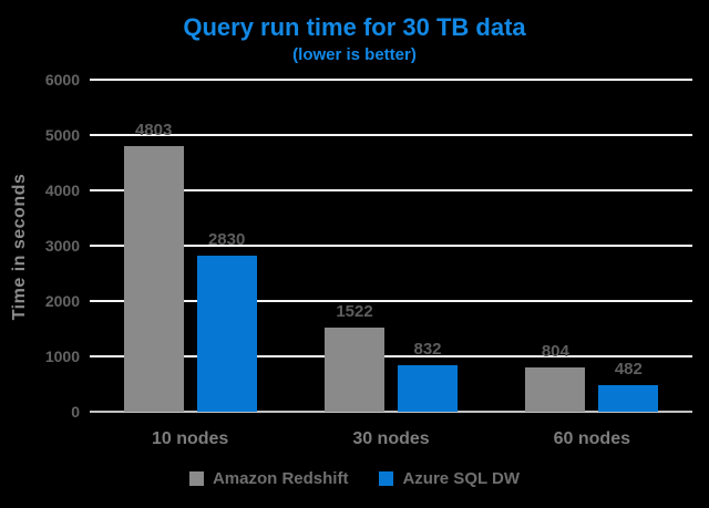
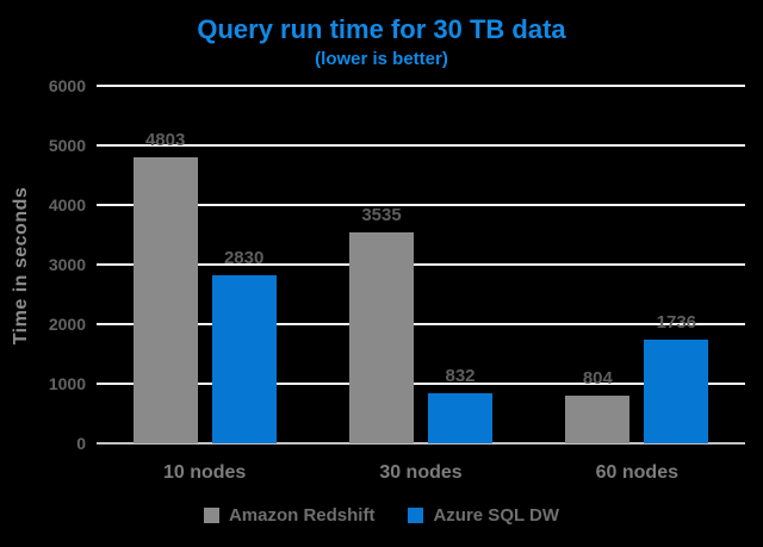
Amazon Redshift/30 nodes: 1522 -> 3535
Azure SQL DW/60 nodes: 482 -> 1736
